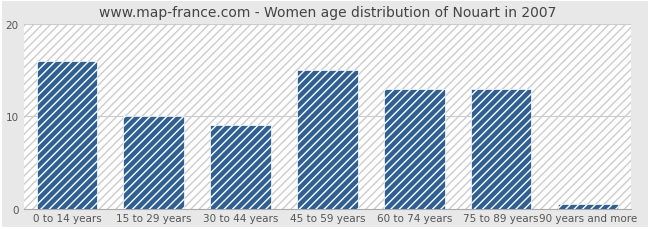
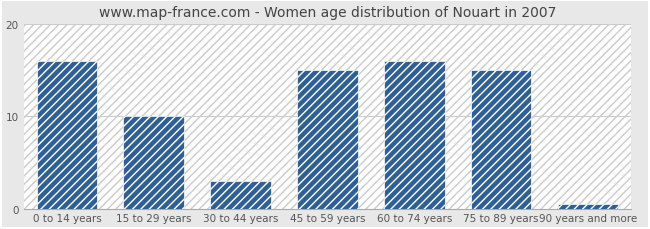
30 to 44 years: 9.0 -> 3.0
60 to 74 years: 13.0 -> 16.0
75 to 89 years: 13.0 -> 15.0
